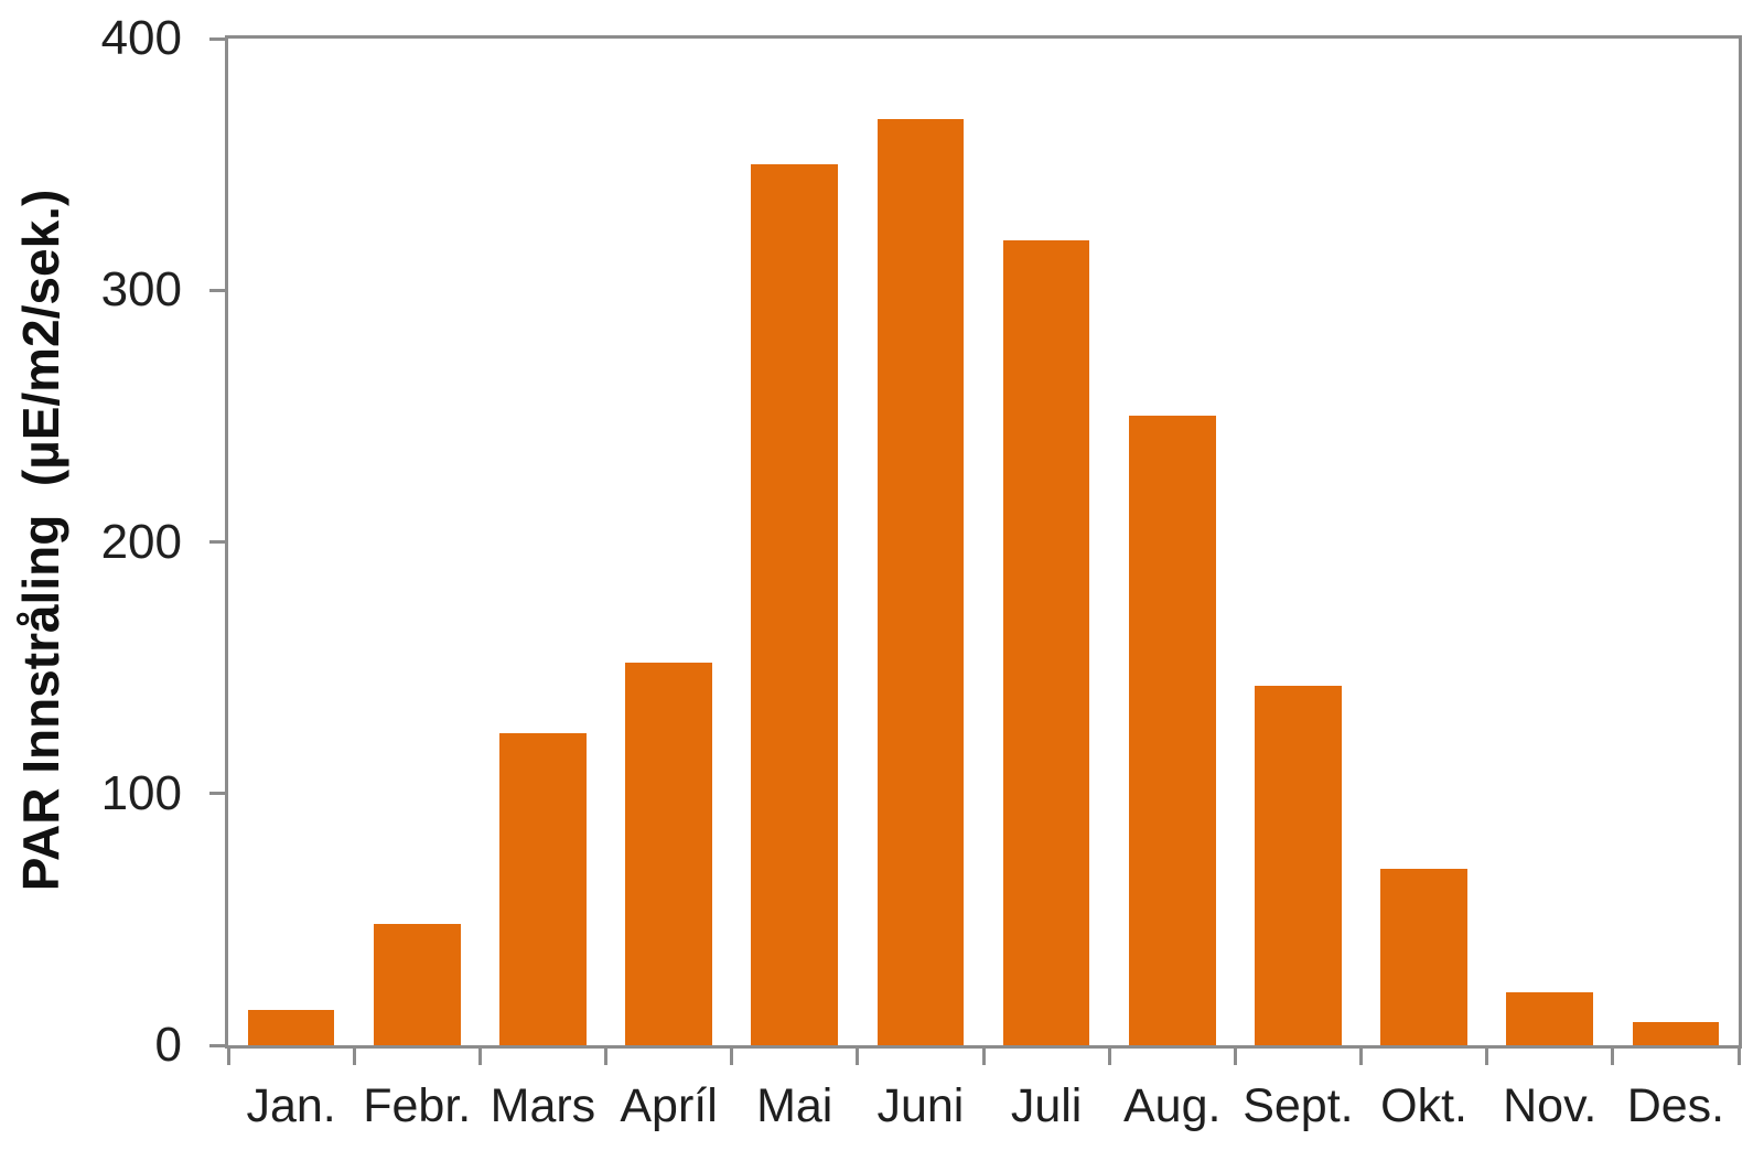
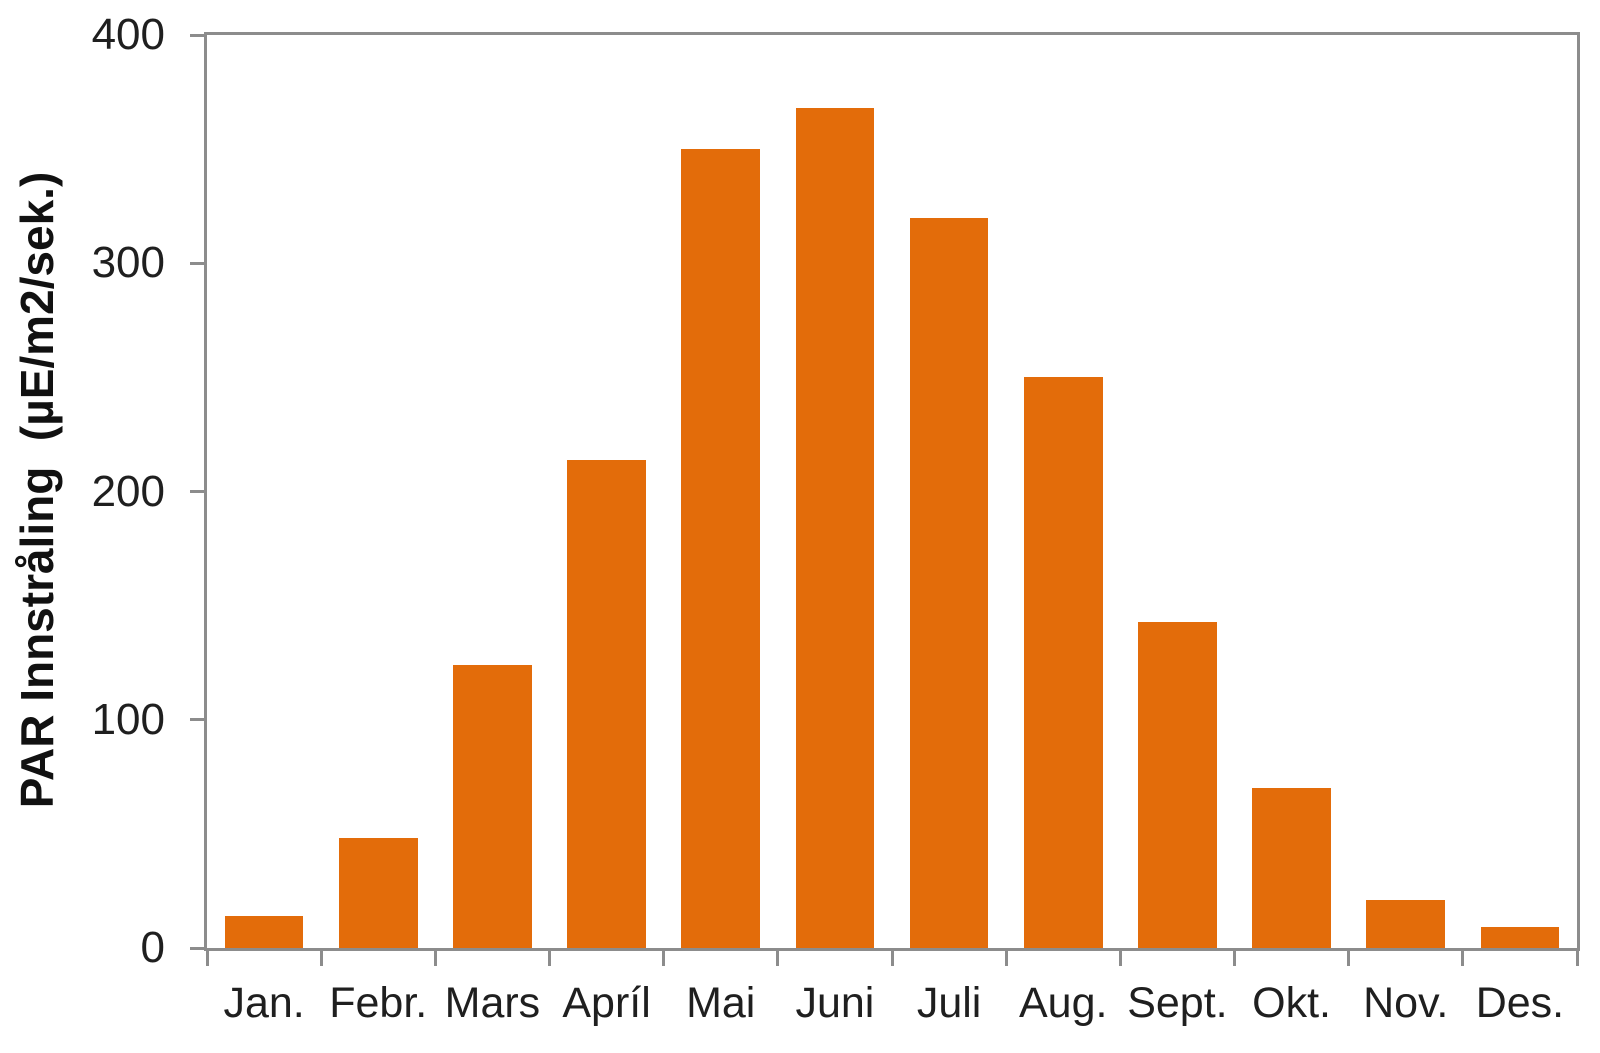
Apríl: 152 -> 214
